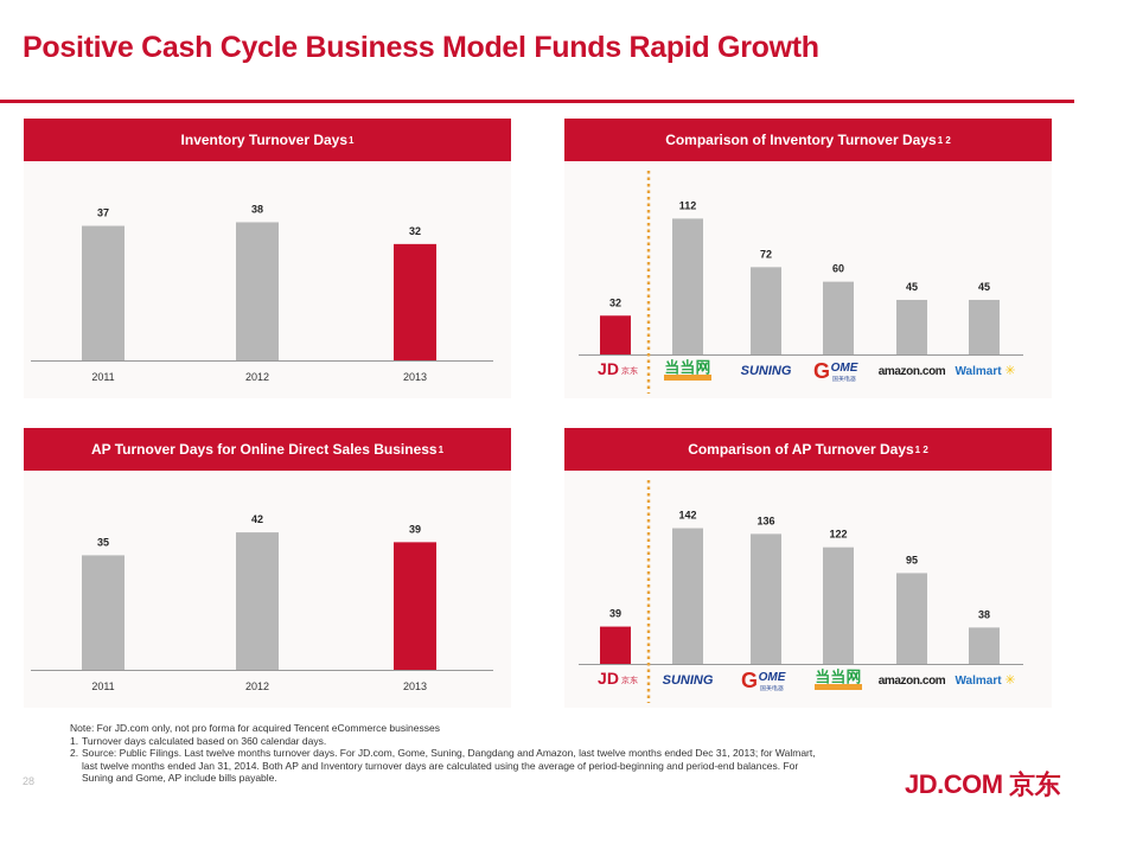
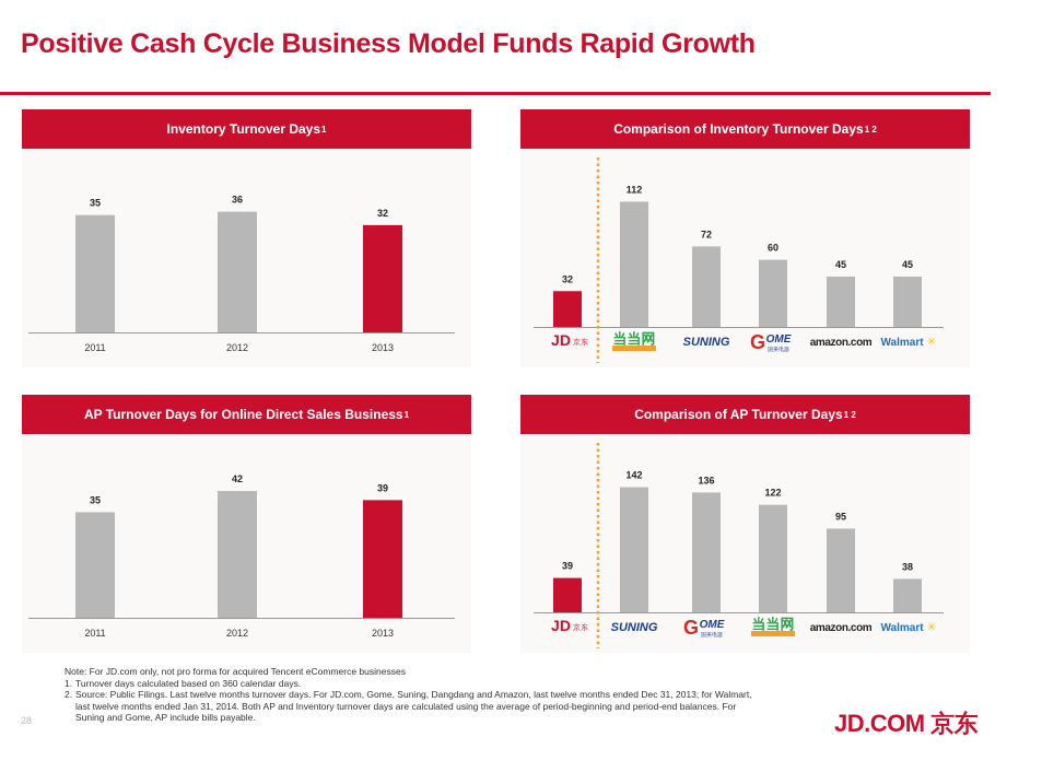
Inventory Turnover Days/2011: 37 -> 35
Inventory Turnover Days/2012: 38 -> 36
